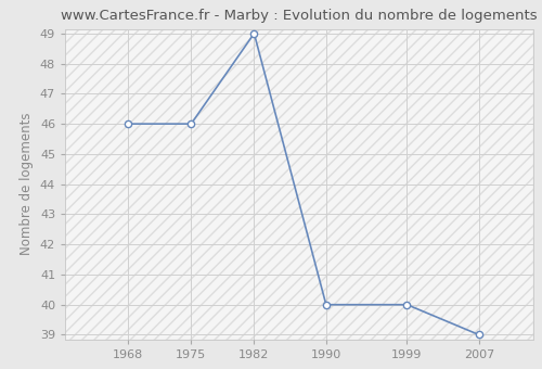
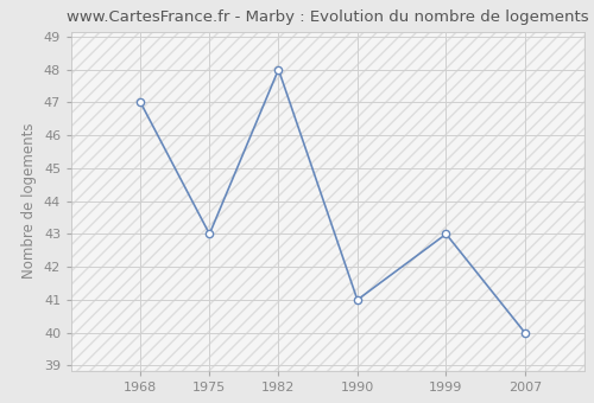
1968: 46 -> 47
1975: 46 -> 43
1982: 49 -> 48
1990: 40 -> 41
1999: 40 -> 43
2007: 39 -> 40
